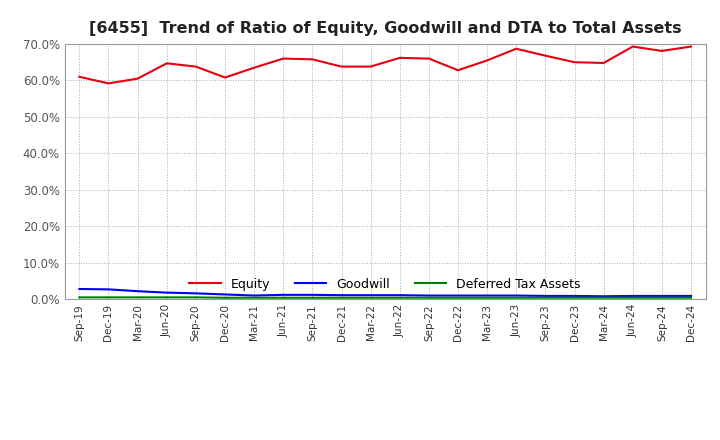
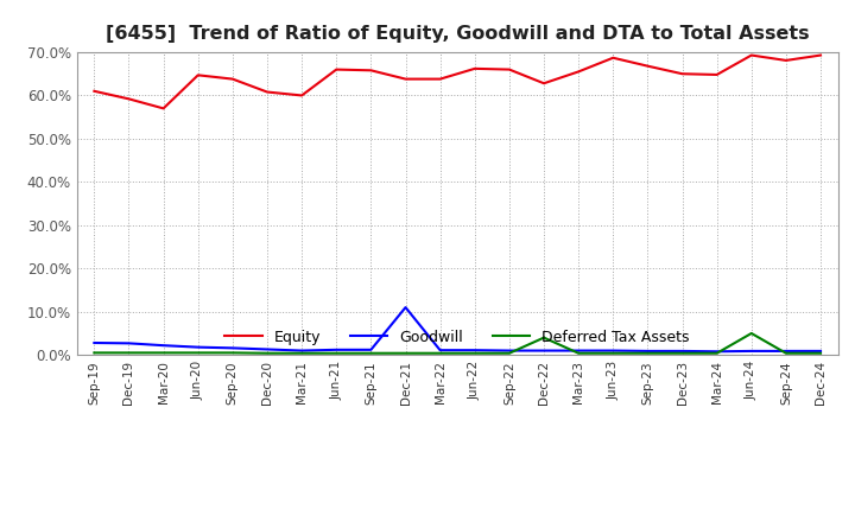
Equity/Mar-20: 60.5% -> 57.0%
Equity/Mar-21: 63.5% -> 60.0%
Goodwill/Dec-21: 1.1% -> 11.0%
Deferred Tax Assets/Dec-22: 0.4% -> 4.0%
Deferred Tax Assets/Jun-24: 0.4% -> 5.0%
